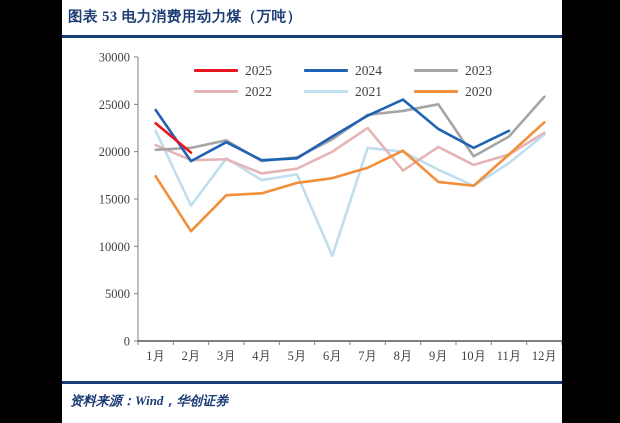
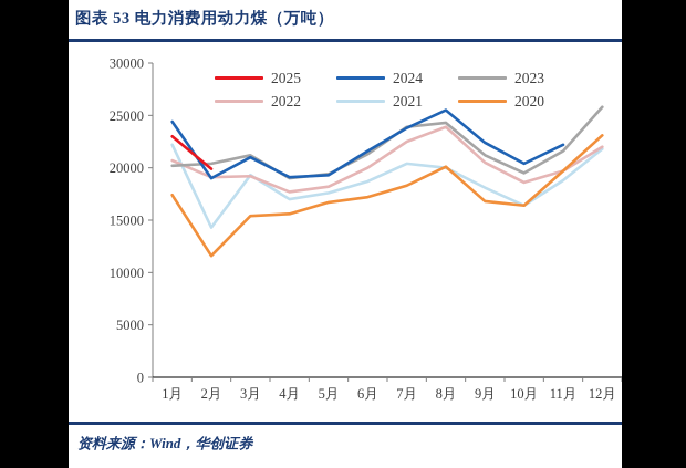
2021/6月: 9000 -> 19000
2022/8月: 18000 -> 24000
2023/9月: 25000 -> 21000
